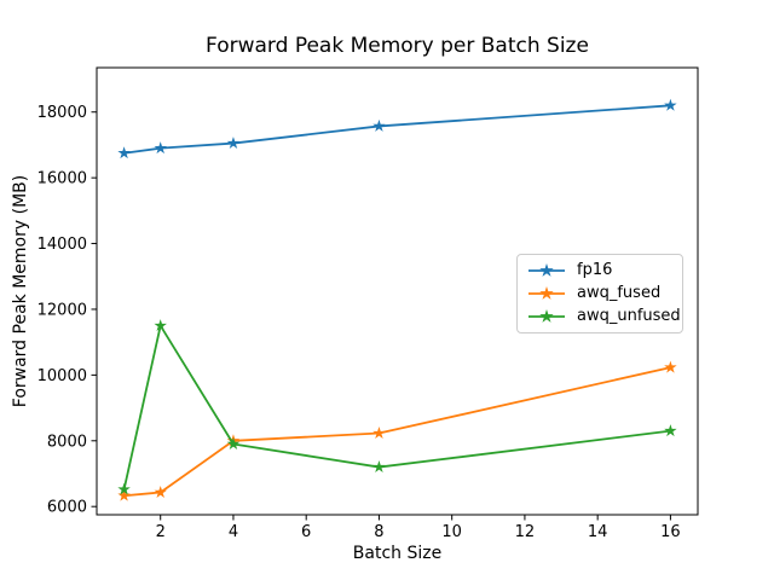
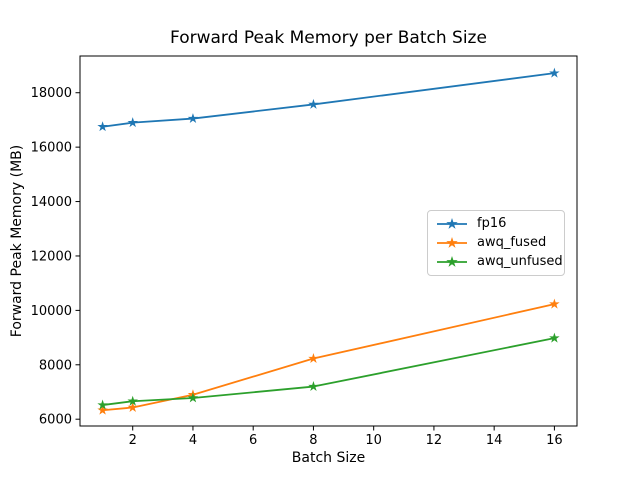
awq_unfused/2: 11500 -> 6700
awq_fused/4: 8000 -> 6900
awq_unfused/4: 7900 -> 6800
fp16/16: 18200 -> 18700
awq_unfused/16: 8300 -> 9000
